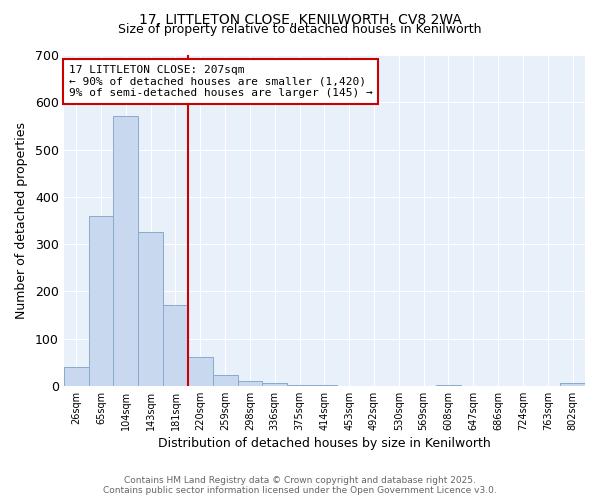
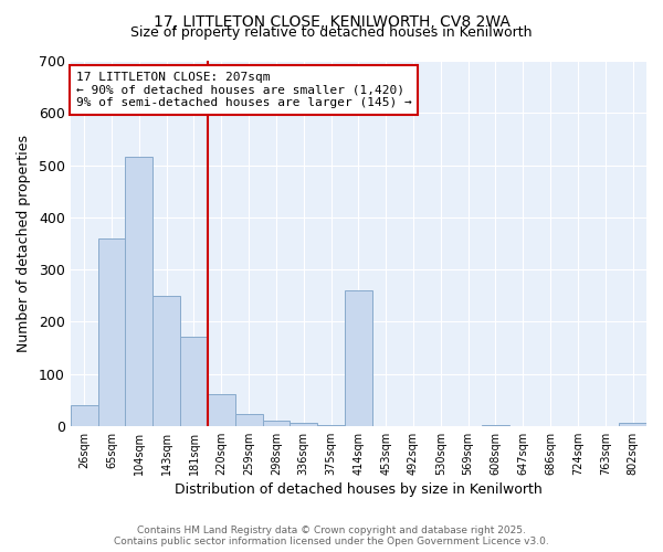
104sqm: 570 -> 515
143sqm: 325 -> 250
414sqm: 2 -> 260
